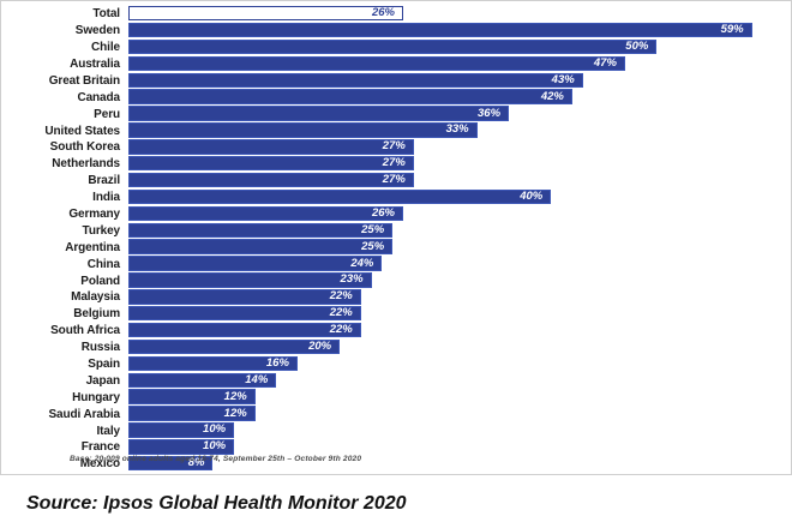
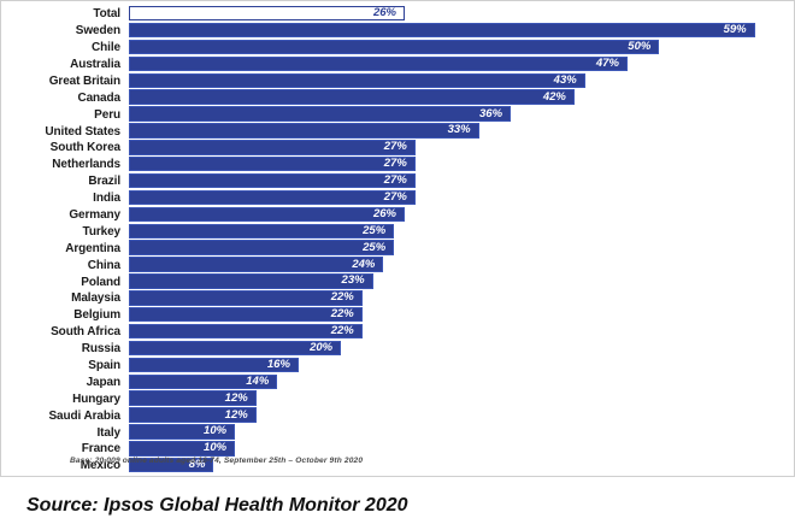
India: 40% -> 27%
